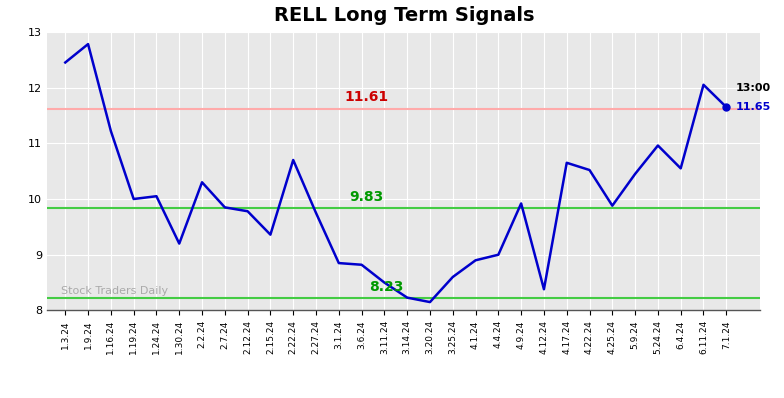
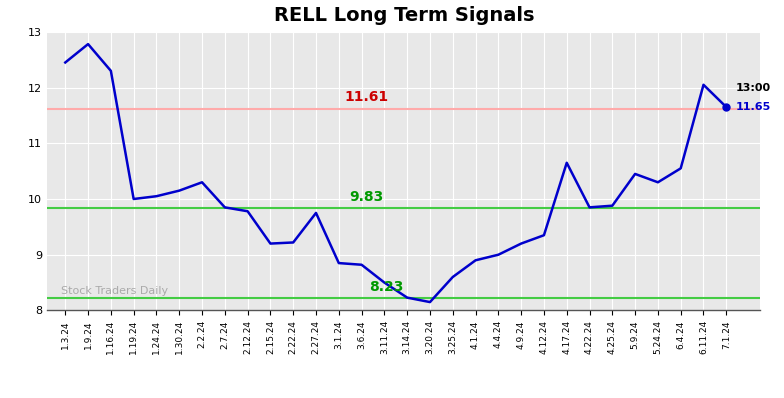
1.16.24: 11.22 -> 12.30
1.30.24: 9.20 -> 10.15
2.15.24: 9.36 -> 9.20
2.22.24: 10.70 -> 9.22
4.9.24: 9.92 -> 9.20
4.12.24: 8.38 -> 9.35
4.22.24: 10.52 -> 9.85
5.24.24: 10.96 -> 10.30
